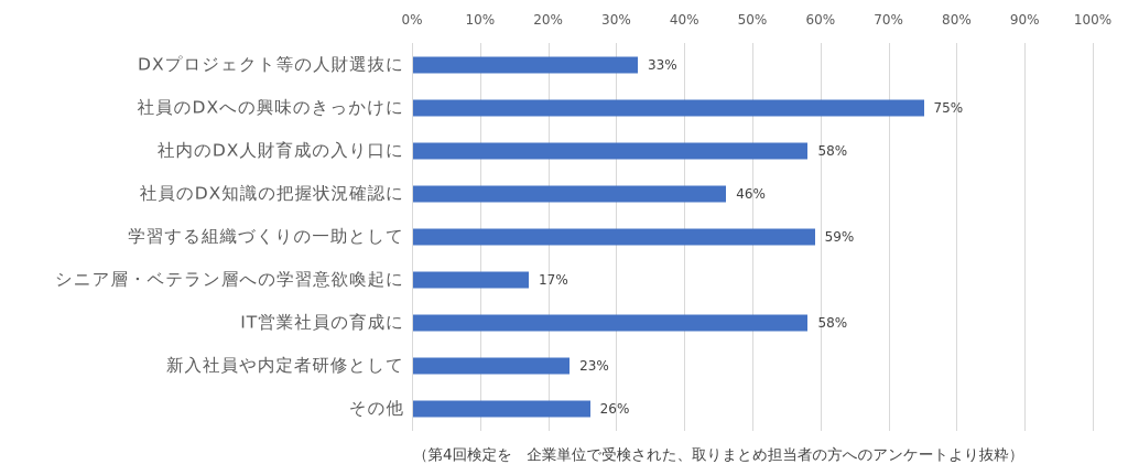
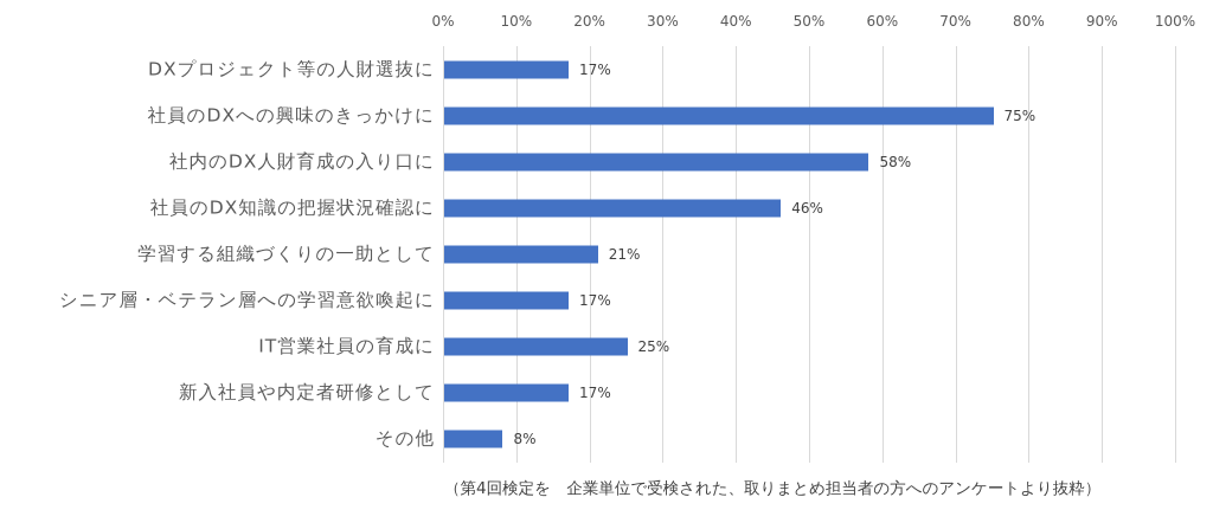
DXプロジェクト等の人財選抜に: 33% -> 17%
学習する組織づくりの一助として: 59% -> 21%
IT営業社員の育成に: 58% -> 25%
新入社員や内定者研修として: 23% -> 17%
その他: 26% -> 8%
